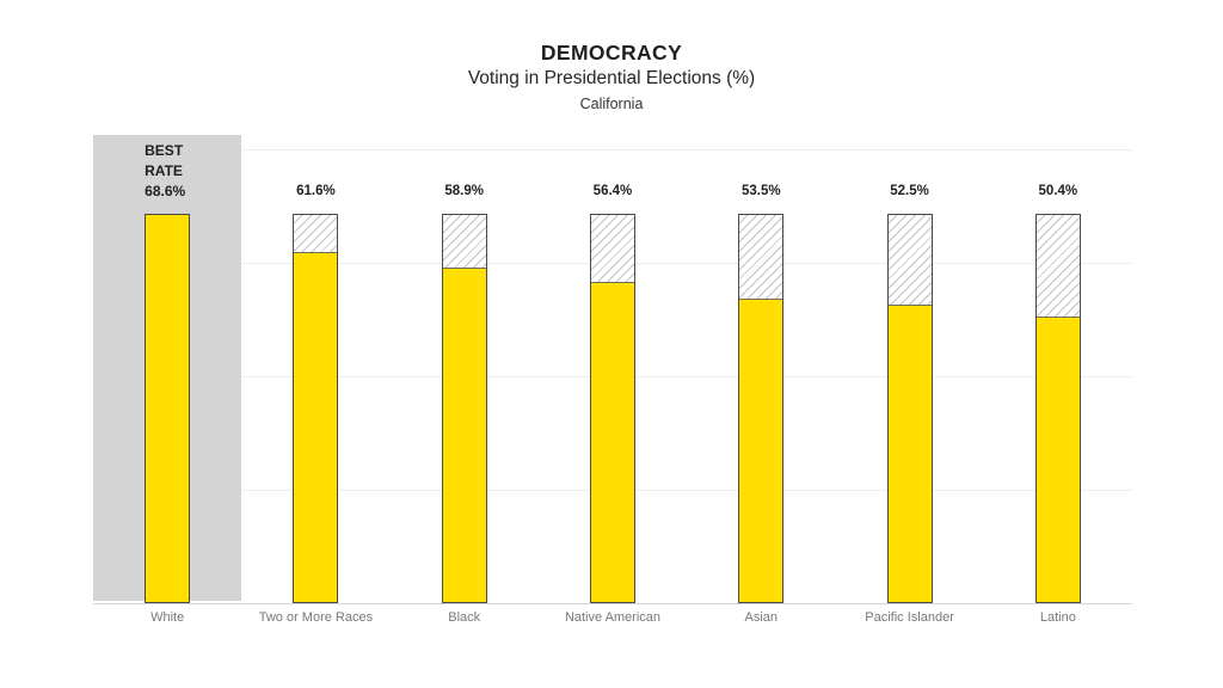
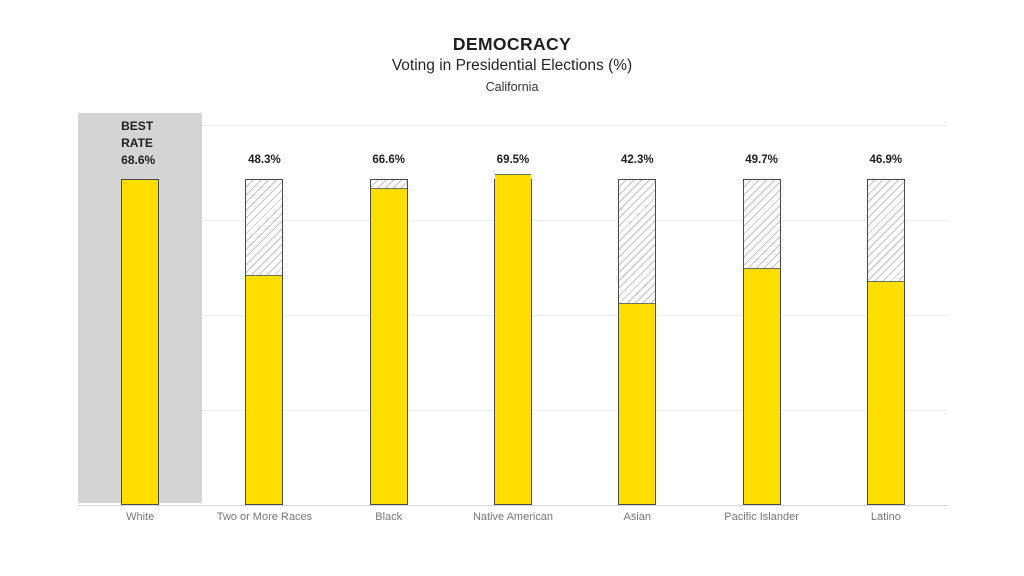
Two or More Races: 61.6% -> 48.3%
Black: 58.9% -> 66.6%
Native American: 56.4% -> 69.5%
Asian: 53.5% -> 42.3%
Pacific Islander: 52.5% -> 49.7%
Latino: 50.4% -> 46.9%
